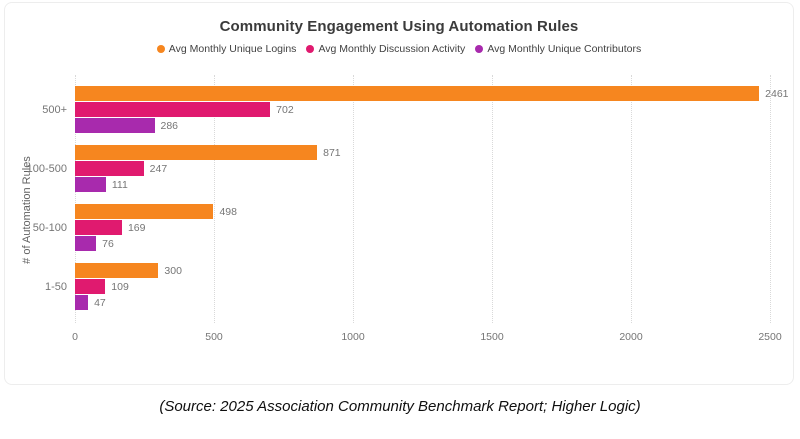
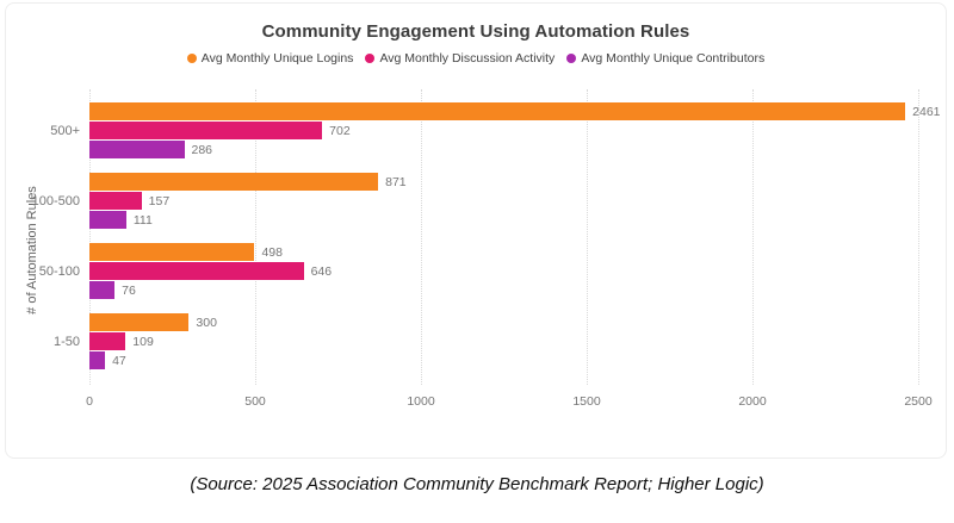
Avg Monthly Discussion Activity/100-500: 247 -> 157
Avg Monthly Discussion Activity/50-100: 169 -> 646
